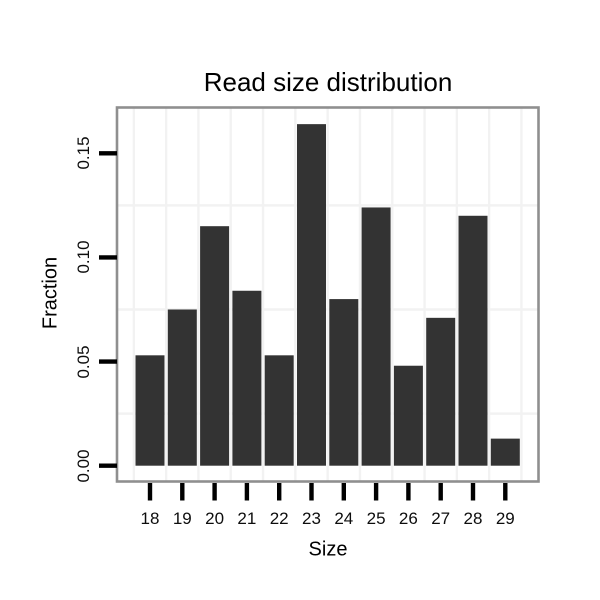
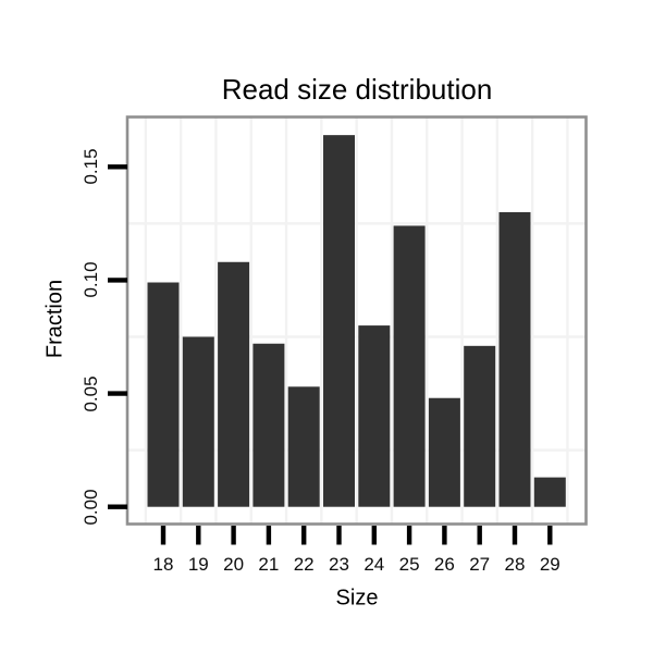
18: 0.053 -> 0.099
20: 0.115 -> 0.108
21: 0.084 -> 0.072
28: 0.120 -> 0.130
